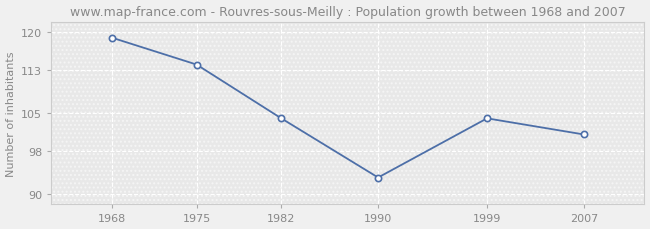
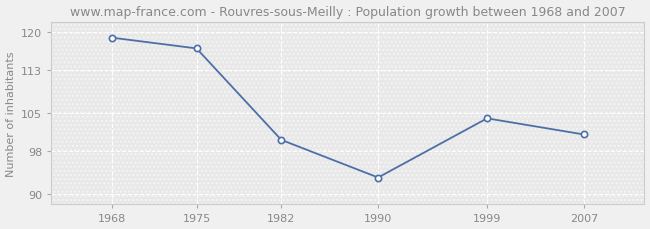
1975: 114 -> 117
1982: 104 -> 100
